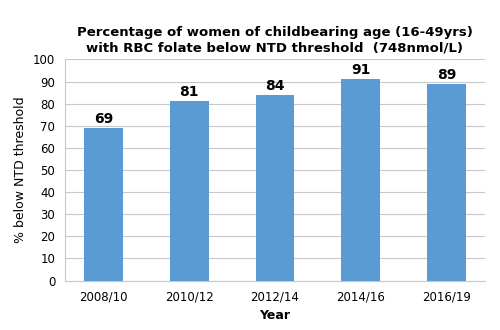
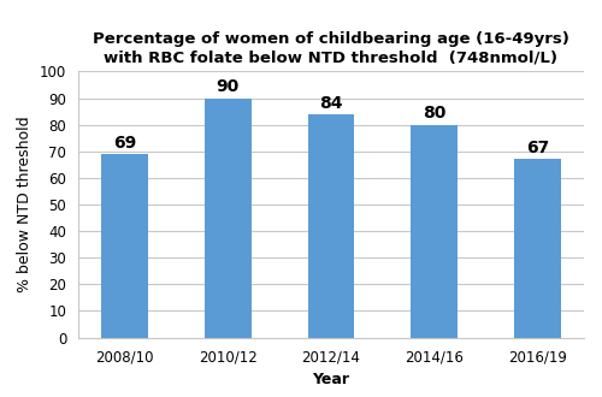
2010/12: 81 -> 90
2014/16: 91 -> 80
2016/19: 89 -> 67
